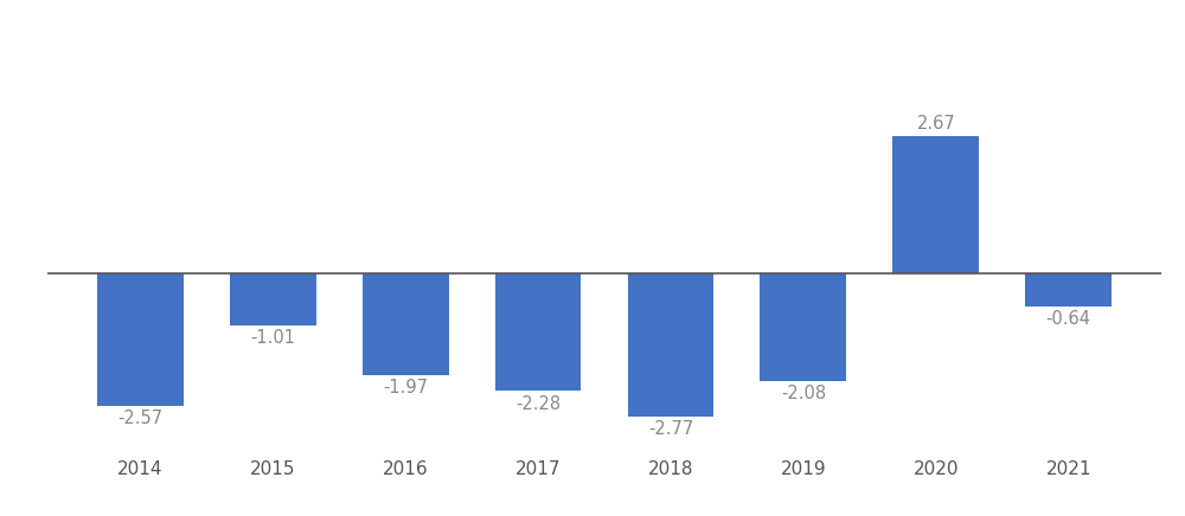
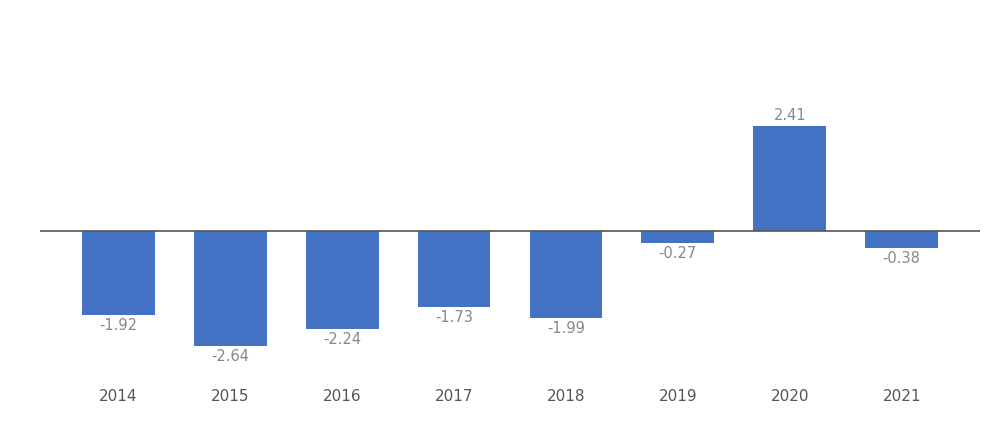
2014: -2.57 -> -1.92
2015: -1.01 -> -2.64
2016: -1.97 -> -2.24
2017: -2.28 -> -1.73
2018: -2.77 -> -1.99
2019: -2.08 -> -0.27
2020: 2.67 -> 2.41
2021: -0.64 -> -0.38
